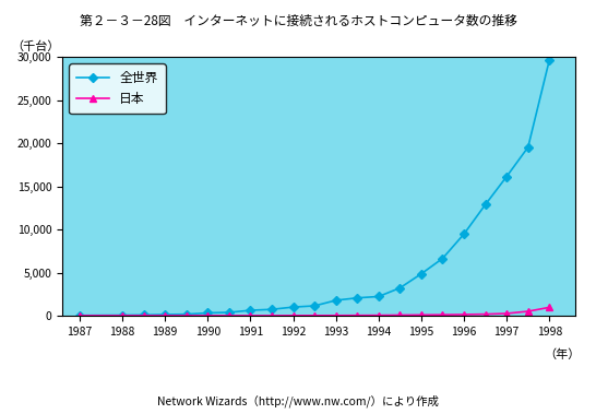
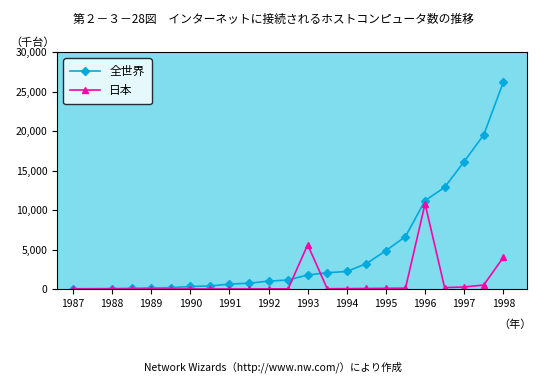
日本/1993: 0 -> 5,600
全世界/1996: 9,500 -> 11,200
日本/1996: 100 -> 10,800
全世界/1998: 29,700 -> 26,200
日本/1998: 1,000 -> 4,000
